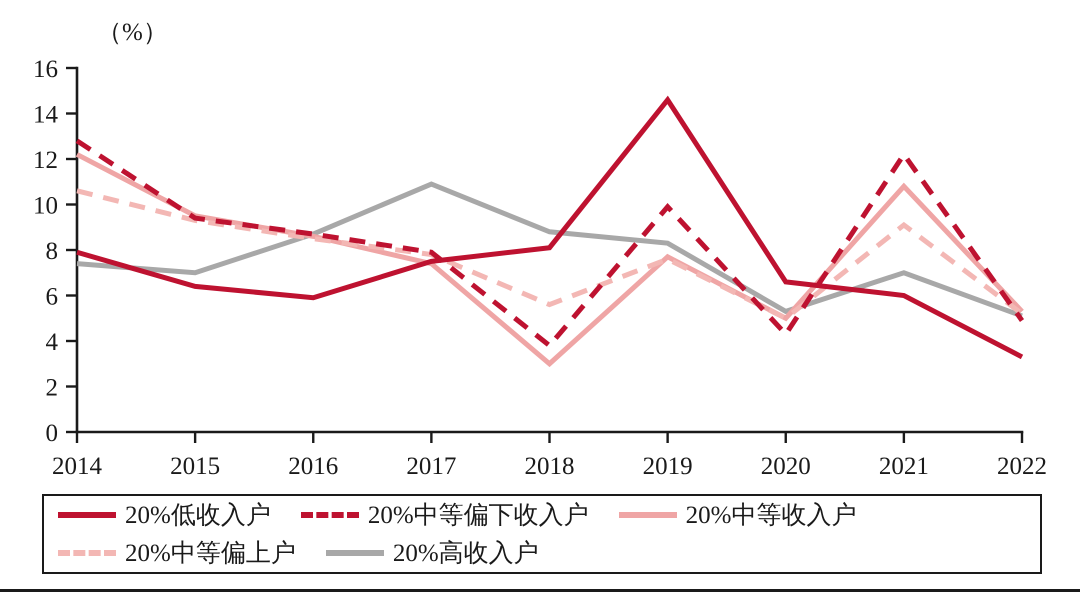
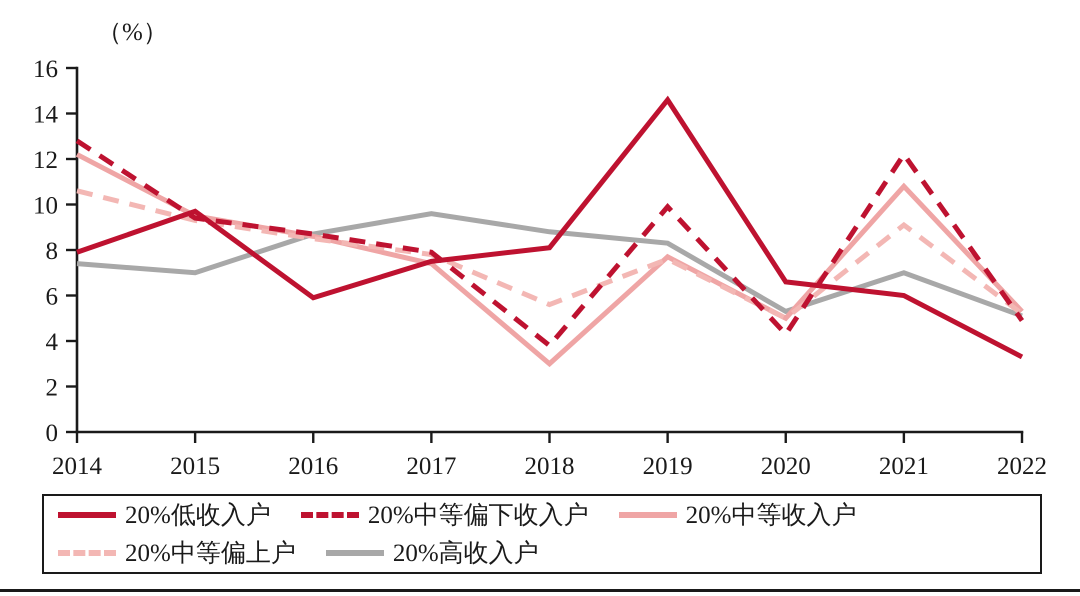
20%低收入户/2015: 6.4 -> 9.7
20%高收入户/2017: 10.9 -> 9.6
